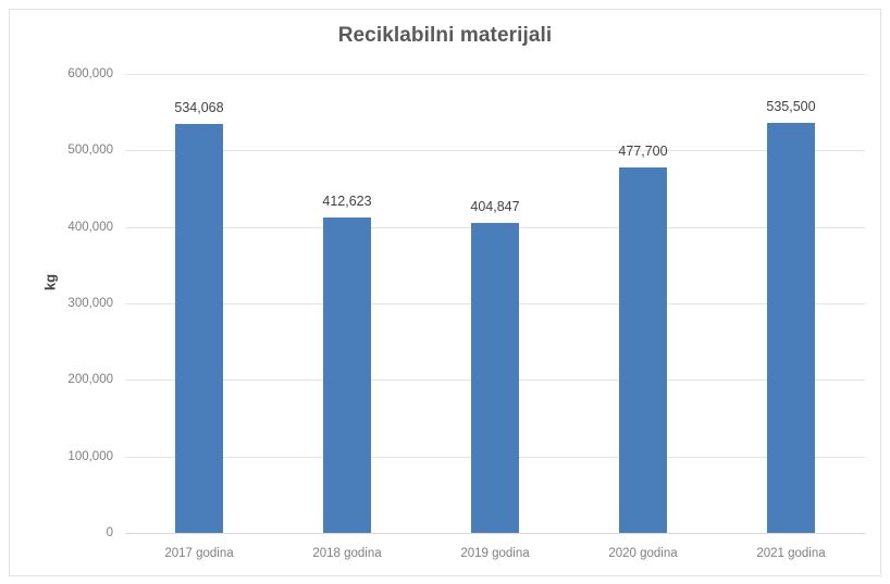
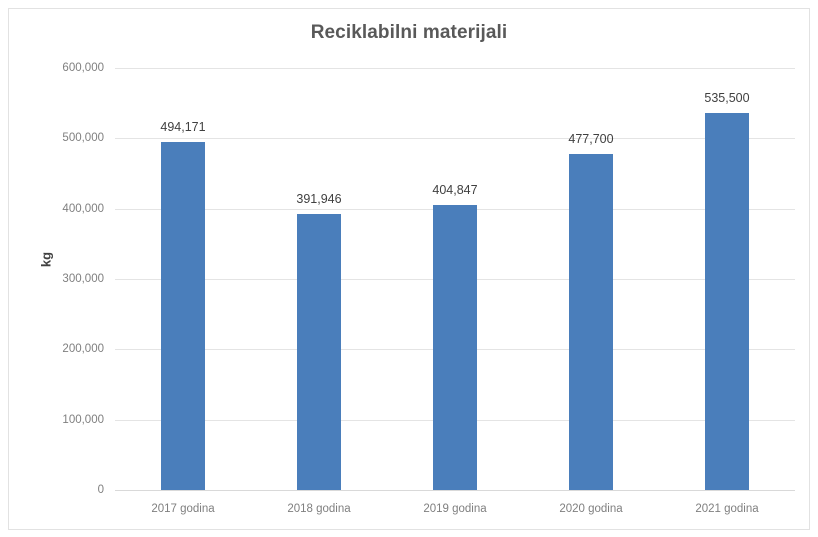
2017 godina: 534,068 -> 494,171
2018 godina: 412,623 -> 391,946
